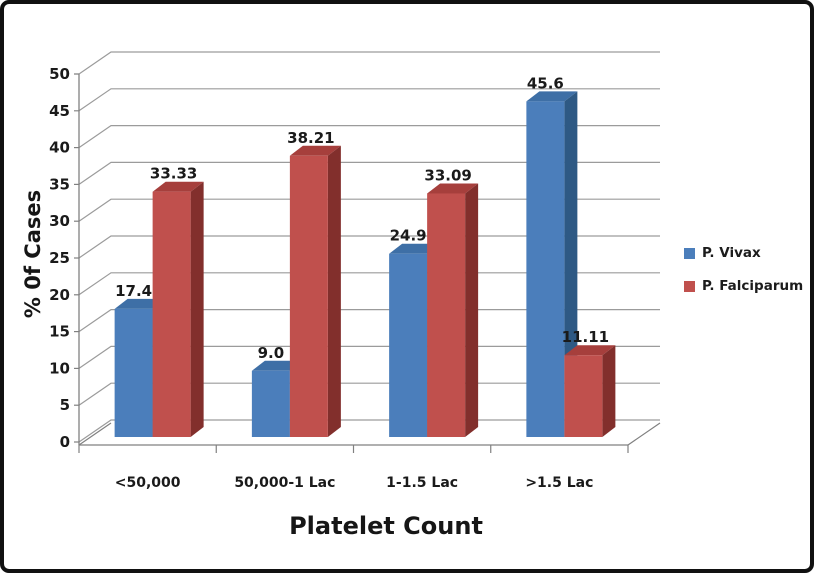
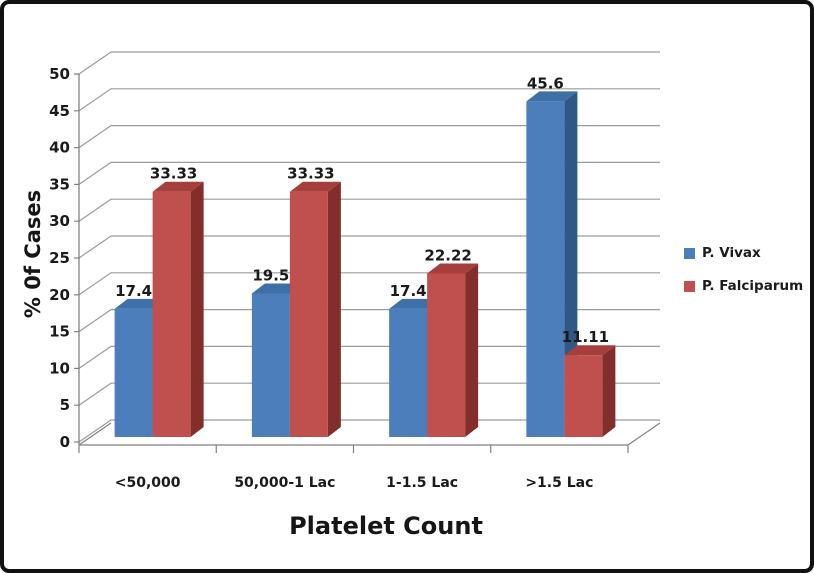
P. Vivax/50,000-1 Lac: 9.0 -> 19.5
P. Falciparum/50,000-1 Lac: 38.21 -> 33.33
P. Vivax/1-1.5 Lac: 24.9 -> 17.4
P. Falciparum/1-1.5 Lac: 33.09 -> 22.22
